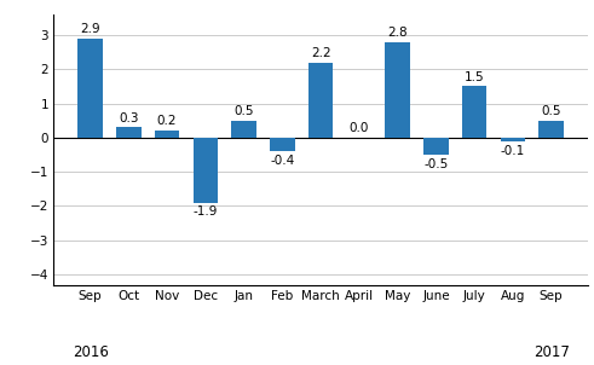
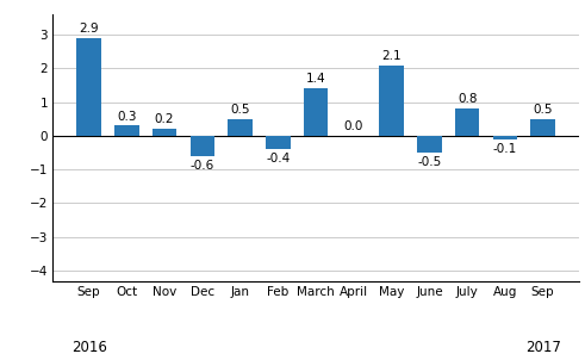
Dec: -1.9 -> -0.6
March: 2.2 -> 1.4
May: 2.8 -> 2.1
July: 1.5 -> 0.8
